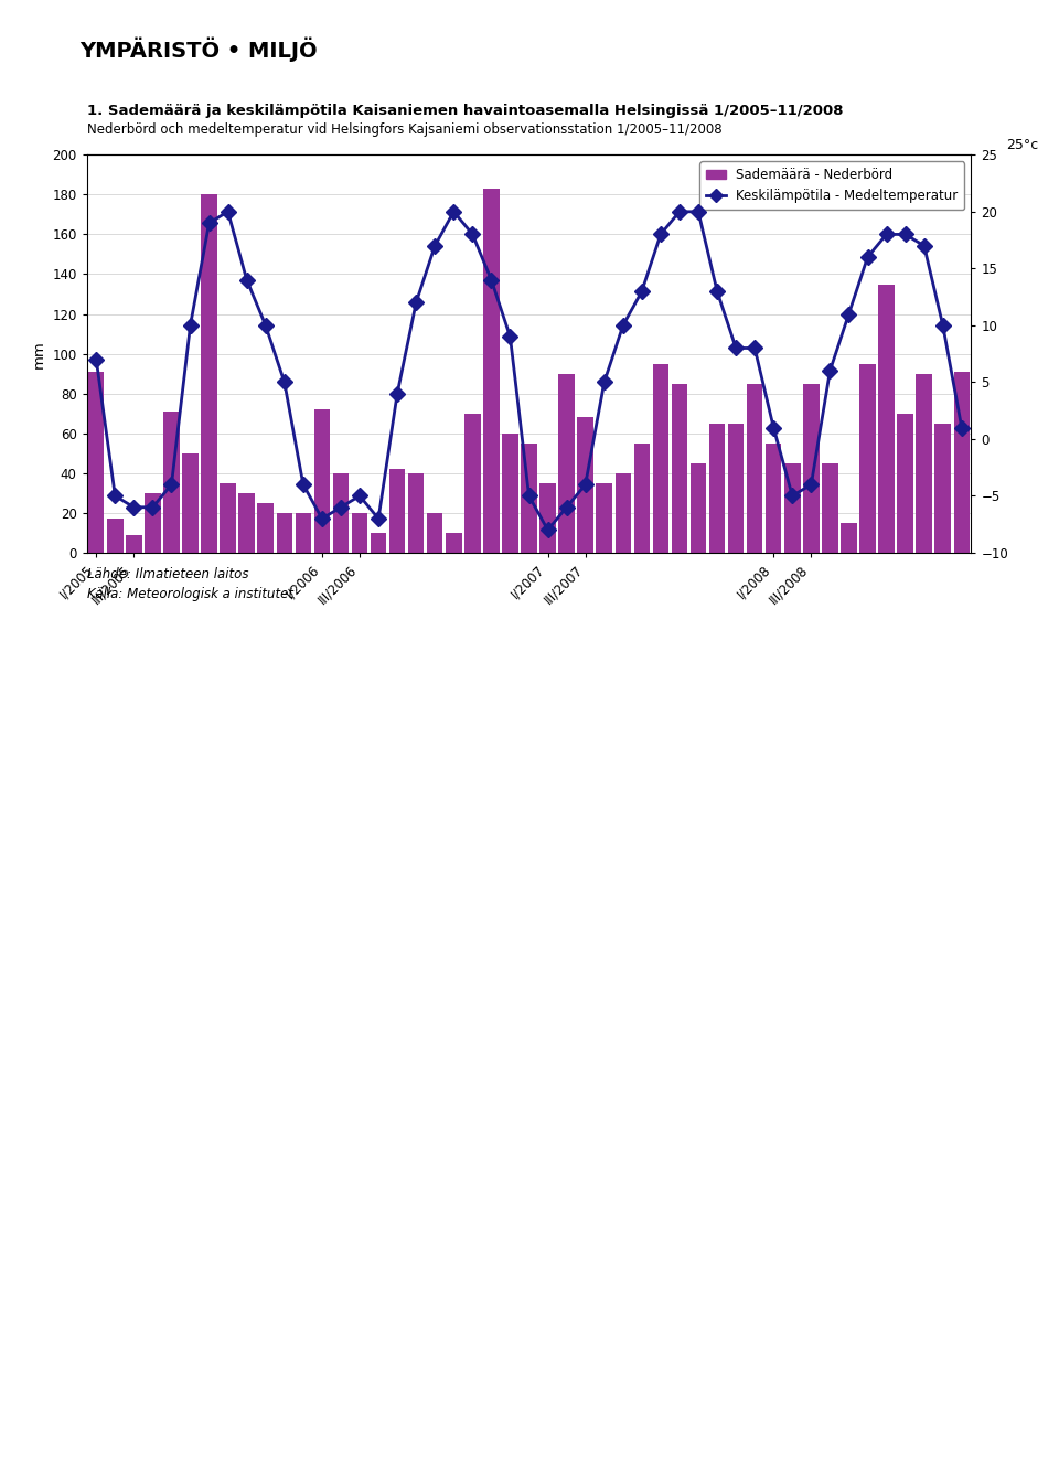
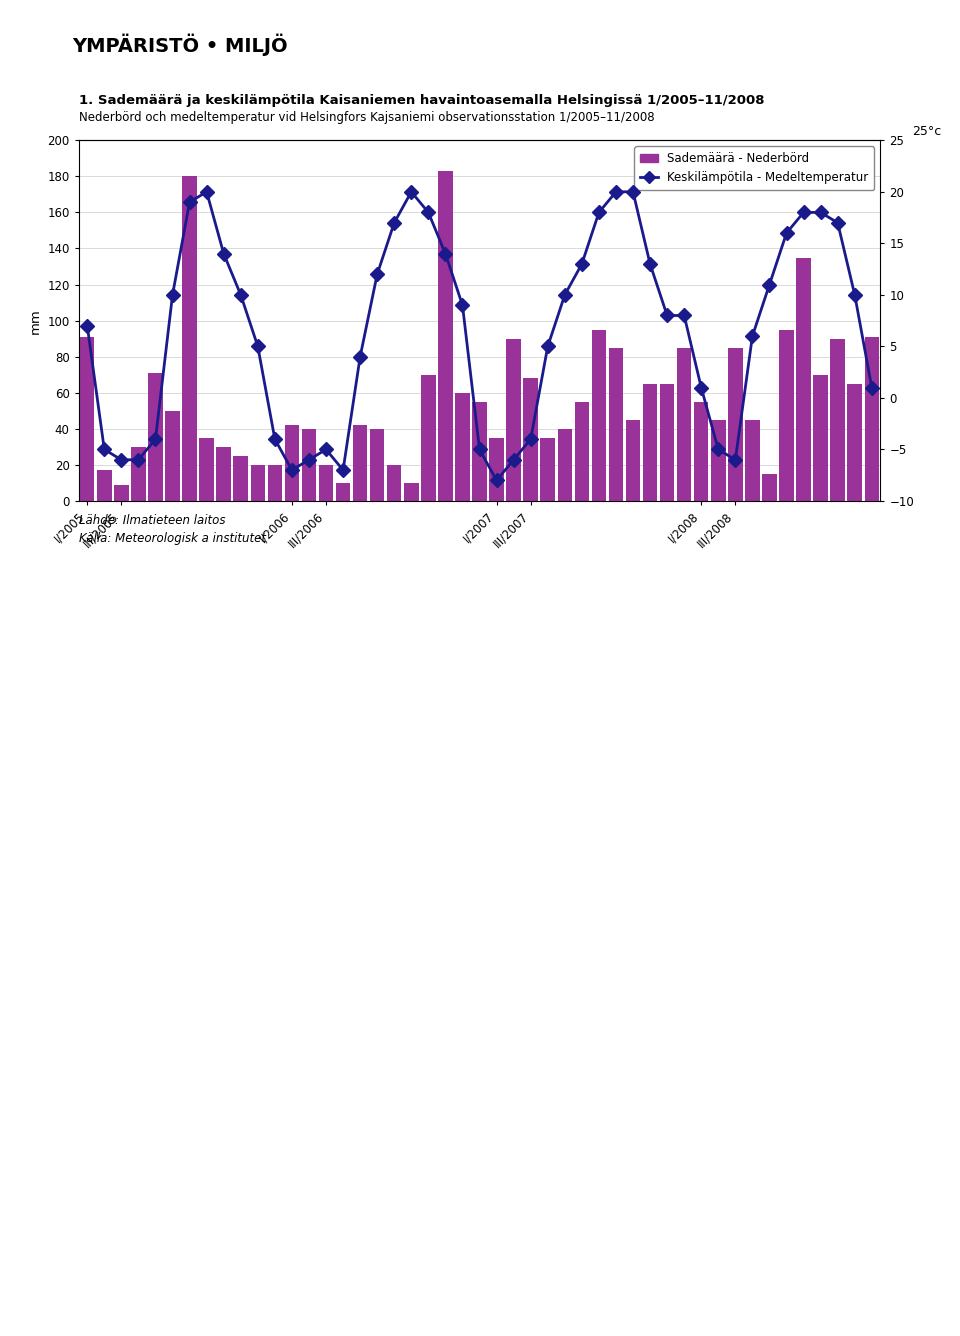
Sademäärä - Nederbörd/I/2006: 72 -> 42
Keskilämpötila - Medeltemperatur/III/2008: -4 -> -6
